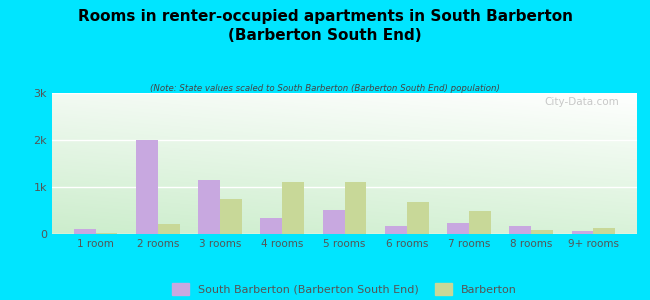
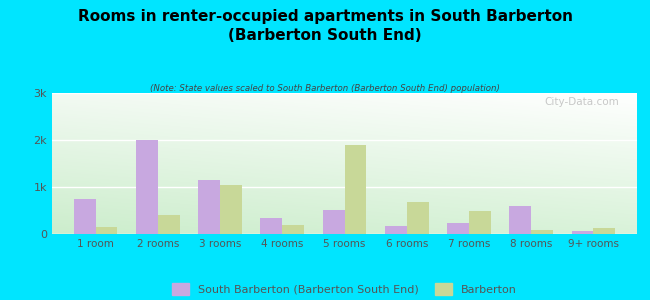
South Barberton (Barberton South End)/1 room: 0.10k -> 0.75k
Barberton/1 room: 0.03k -> 0.15k
Barberton/2 rooms: 0.22k -> 0.40k
Barberton/3 rooms: 0.75k -> 1.05k
Barberton/4 rooms: 1.10k -> 0.20k
Barberton/5 rooms: 1.10k -> 1.90k
South Barberton (Barberton South End)/8 rooms: 0.16k -> 0.60k
